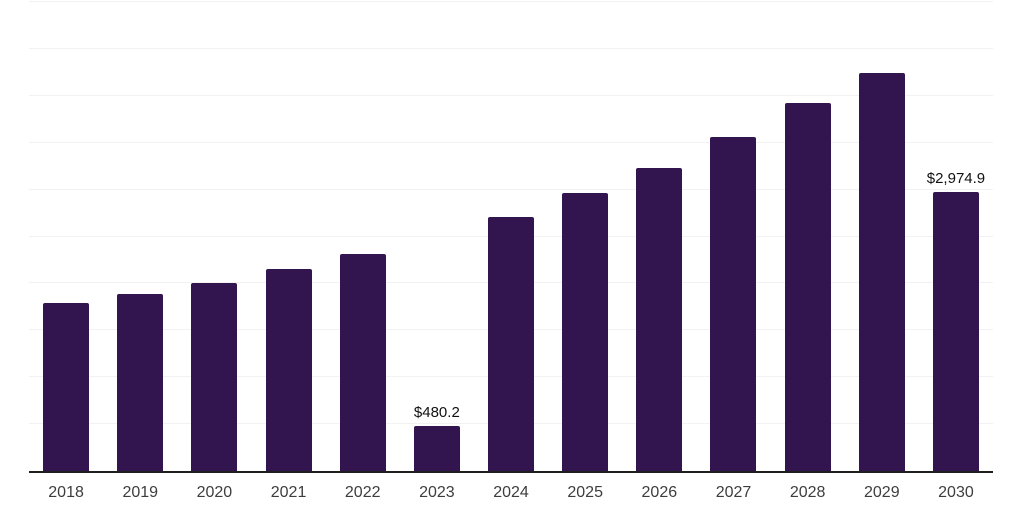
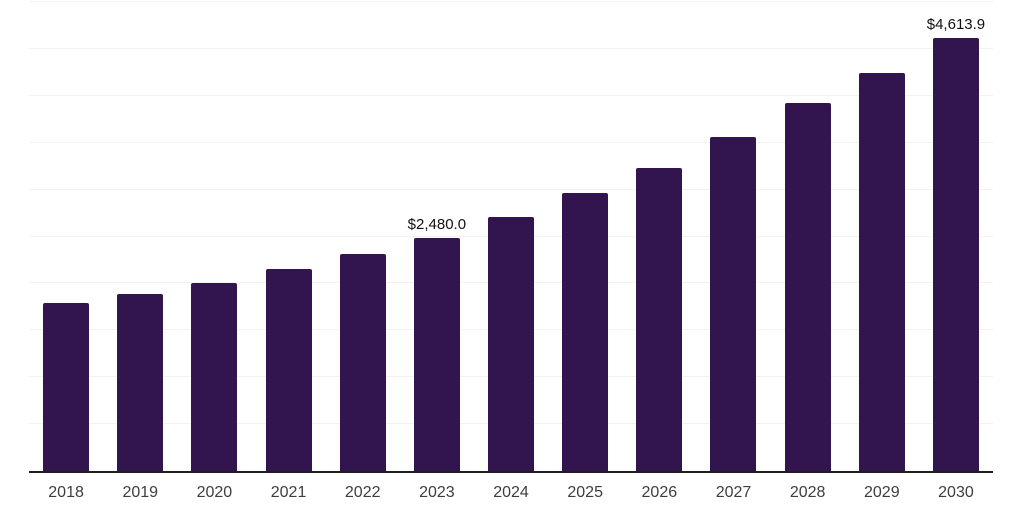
2023: $480.2 -> $2,480.0
2030: $2,974.9 -> $4,613.9
